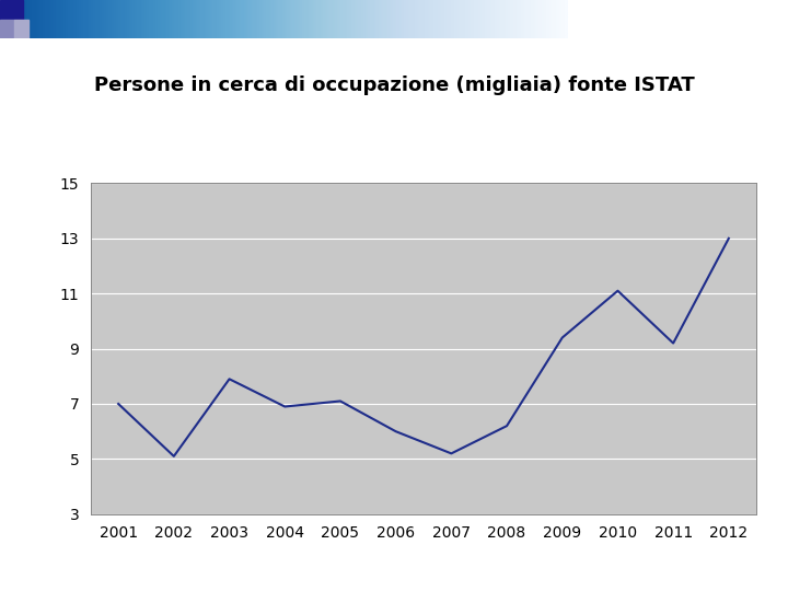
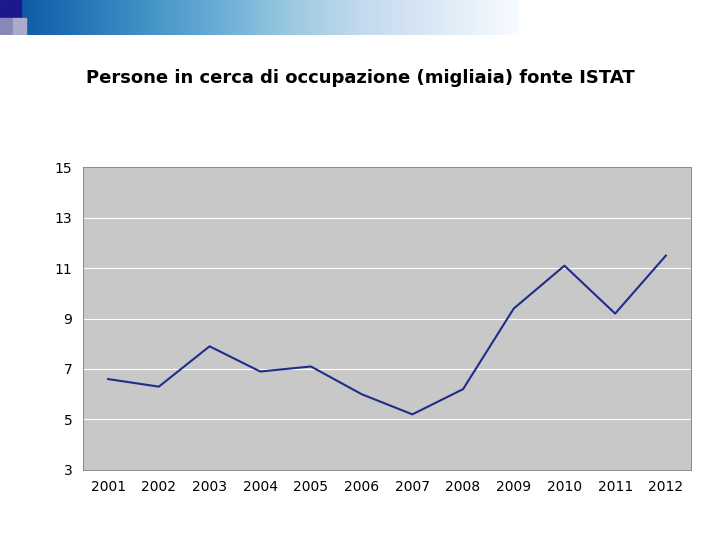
2001: 7.0 -> 6.6
2002: 5.1 -> 6.3
2012: 13.0 -> 11.5
